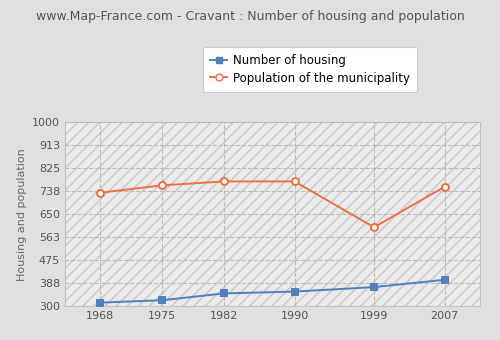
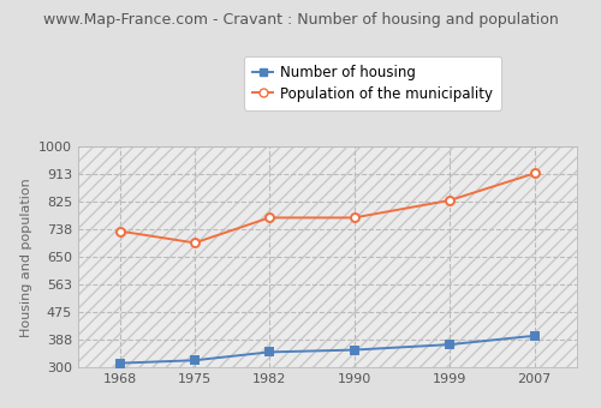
Population of the municipality/1975: 760 -> 695
Population of the municipality/1999: 600 -> 830
Population of the municipality/2007: 755 -> 916
